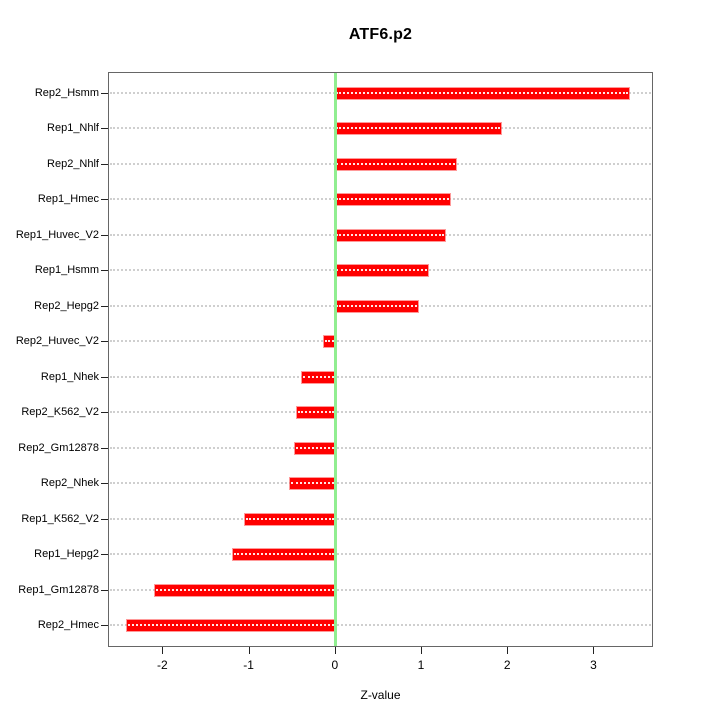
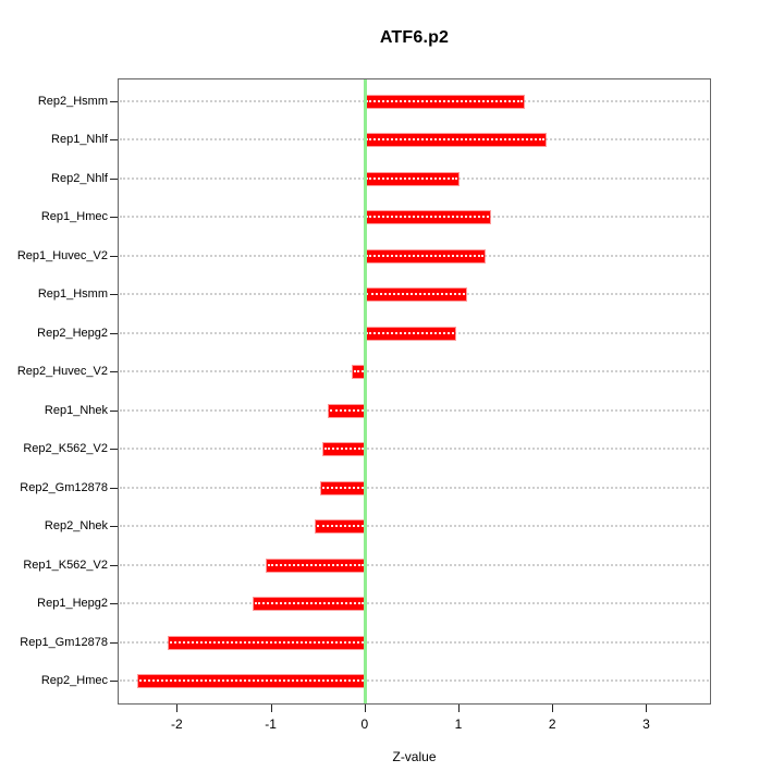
Rep2_Hsmm: 3.4 -> 1.7
Rep2_Nhlf: 1.4 -> 1.0
